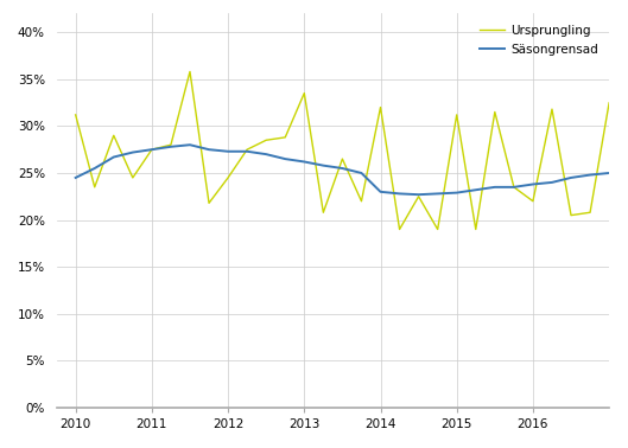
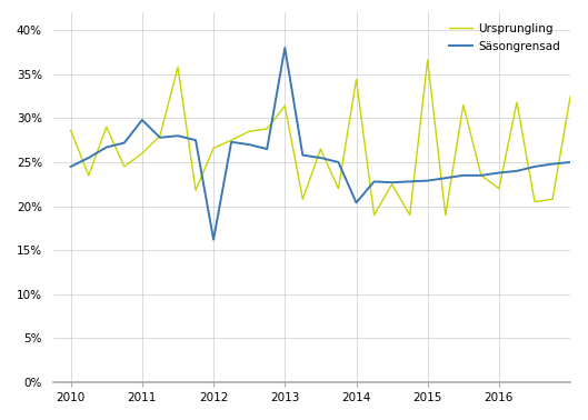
Ursprungling/2010: 31.2% -> 28.6%
Ursprungling/2011: 27.5% -> 26.0%
Säsongrensad/2011: 27.5% -> 29.8%
Ursprungling/2012: 24.5% -> 26.6%
Säsongrensad/2012: 27.3% -> 16.2%
Ursprungling/2013: 33.5% -> 31.4%
Säsongrensad/2013: 26.2% -> 38.0%
Ursprungling/2014: 32.0% -> 34.4%
Säsongrensad/2014: 23.0% -> 20.4%
Ursprungling/2015: 31.2% -> 36.6%
